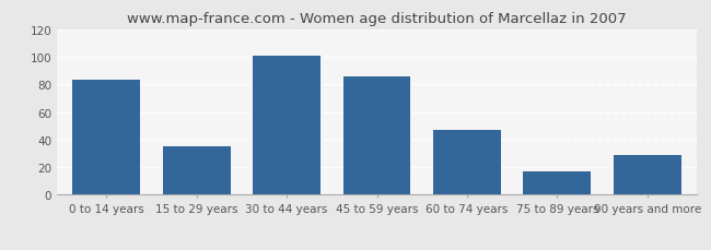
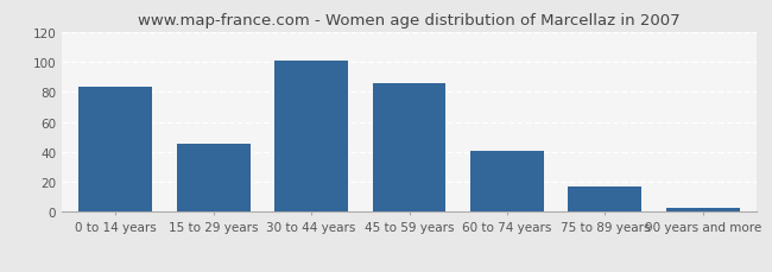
15 to 29 years: 35 -> 45
60 to 74 years: 47 -> 41
90 years and more: 29 -> 3
